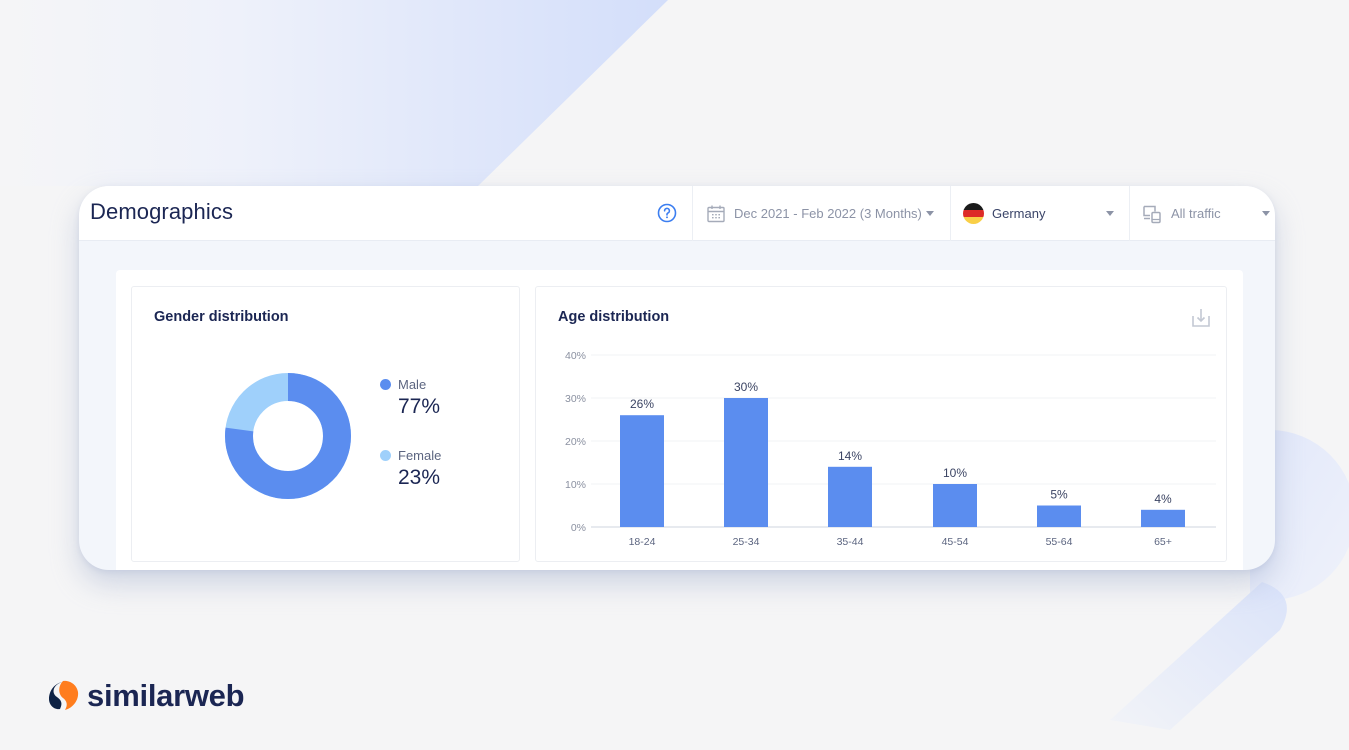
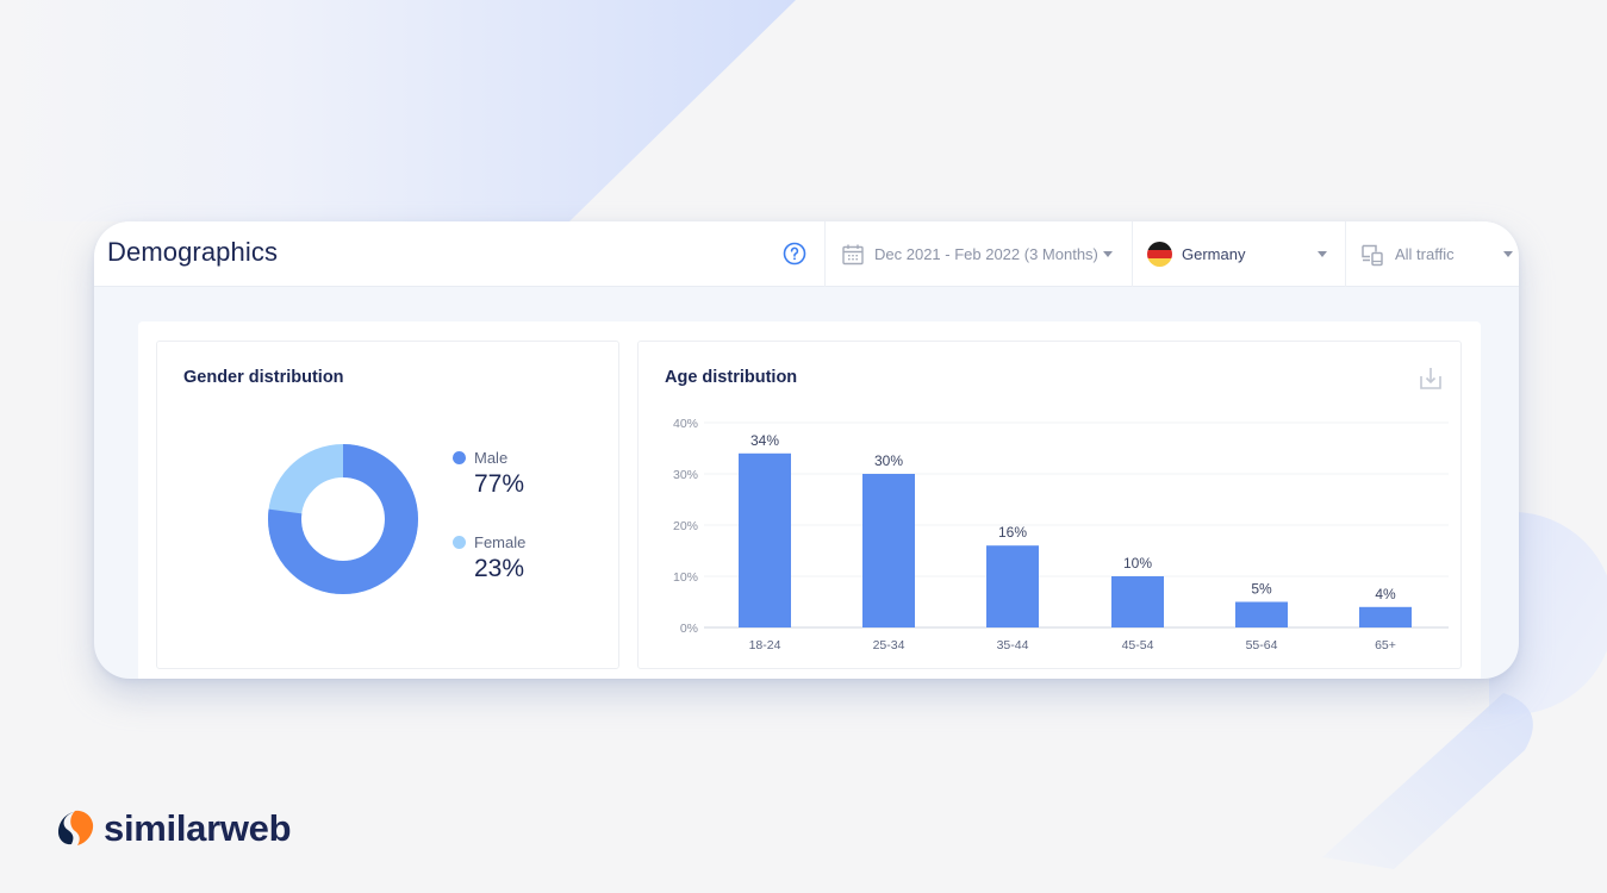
Age distribution/18-24: 26% -> 34%
Age distribution/35-44: 14% -> 16%
